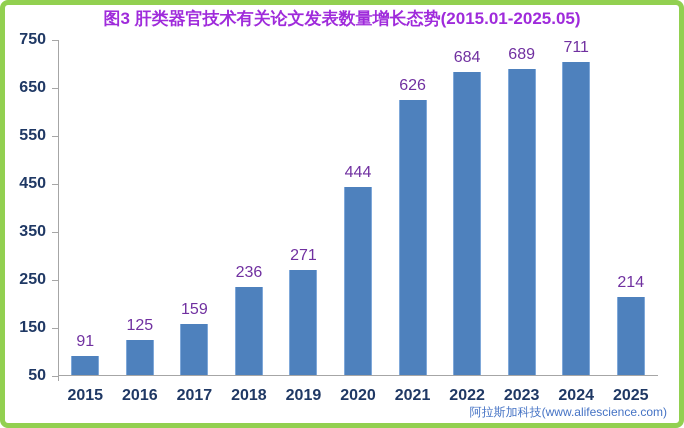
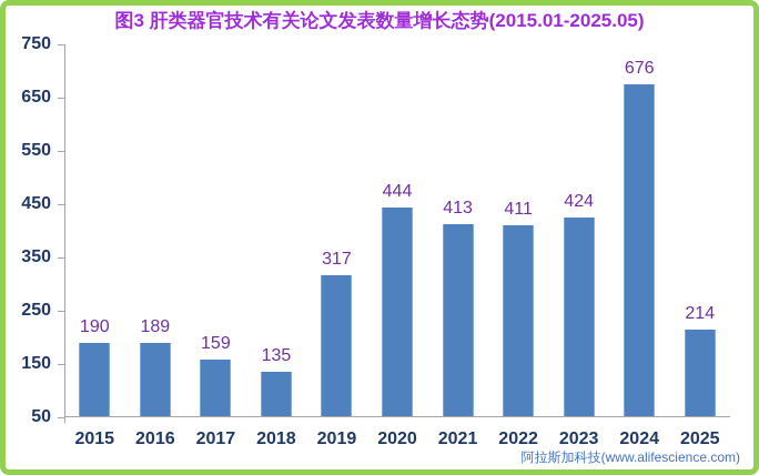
2015: 91 -> 190
2016: 125 -> 189
2018: 236 -> 135
2019: 271 -> 317
2021: 626 -> 413
2022: 684 -> 411
2023: 689 -> 424
2024: 711 -> 676
